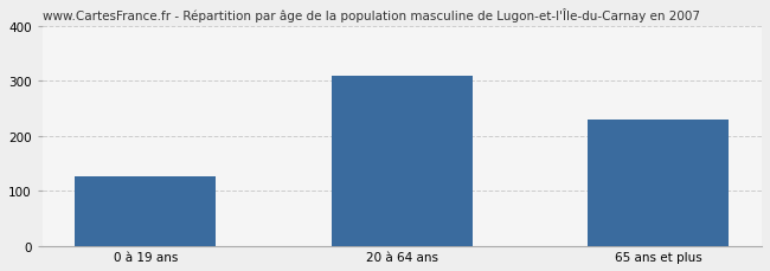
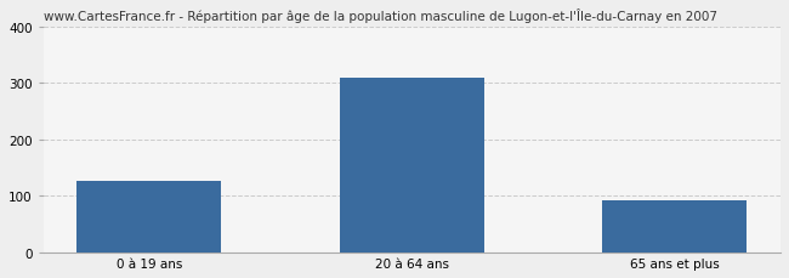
65 ans et plus: 230 -> 93
